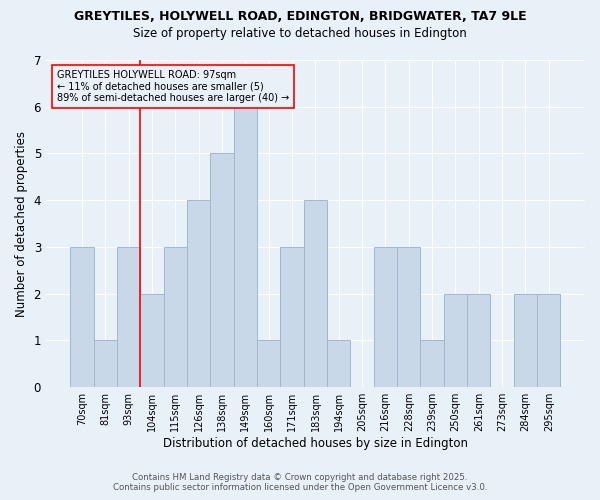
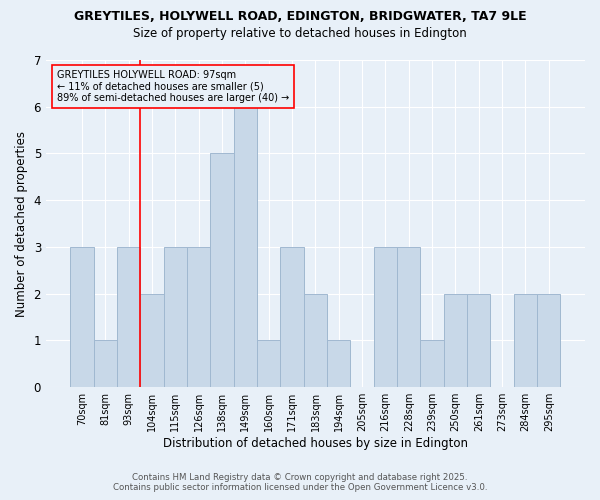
126sqm: 4 -> 3
183sqm: 4 -> 2
